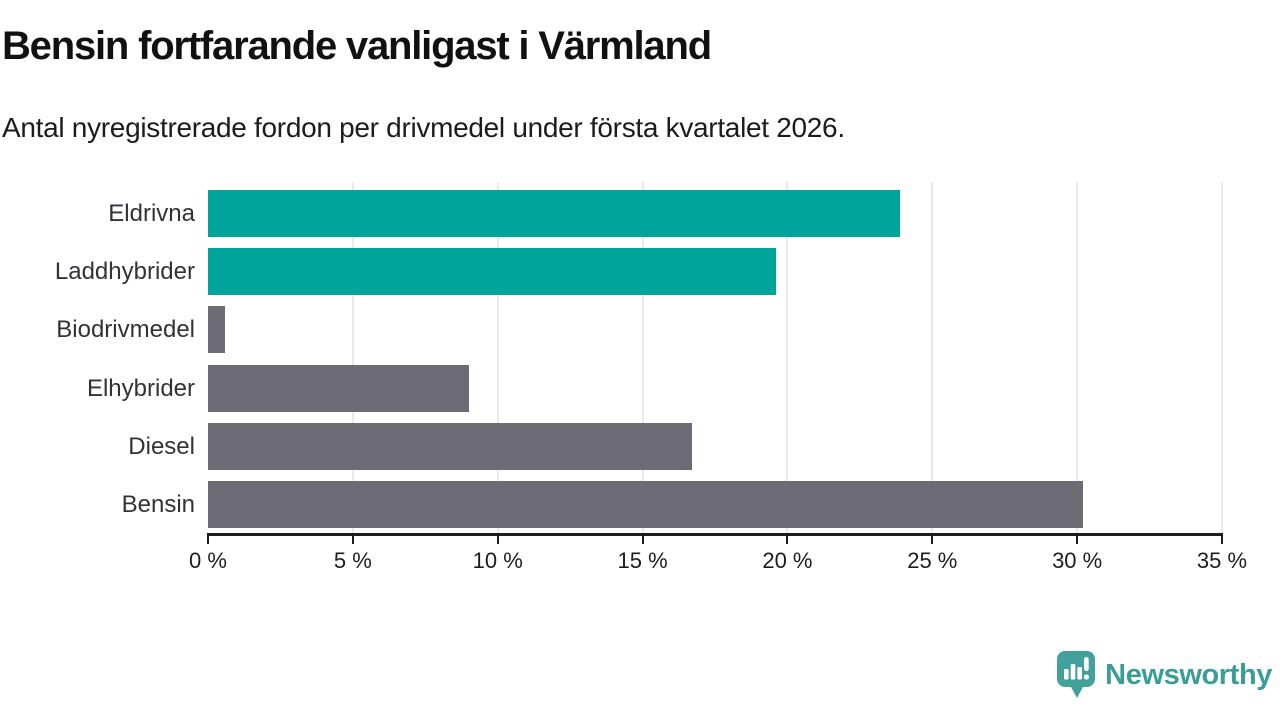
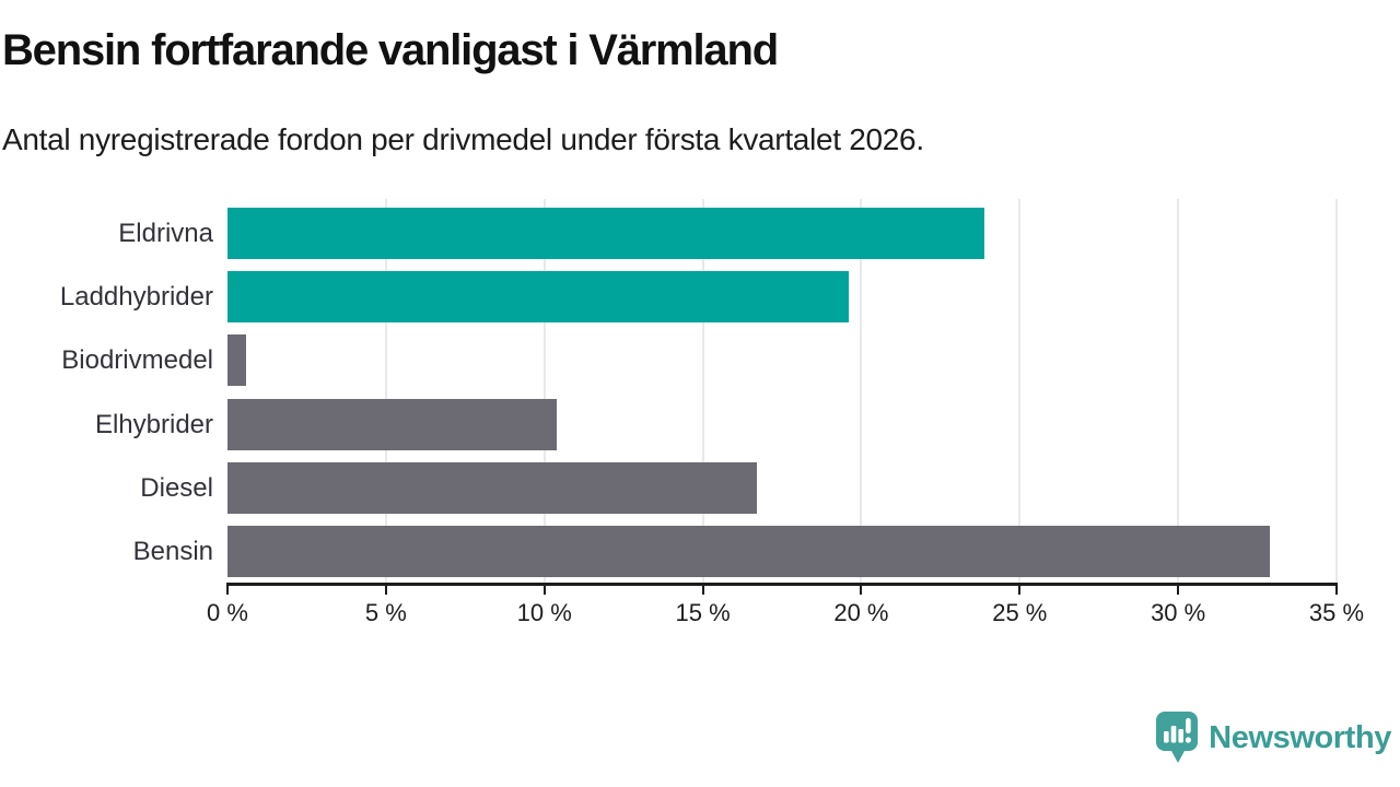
Elhybrider: 9.0% -> 10.4%
Bensin: 30.2% -> 32.9%
